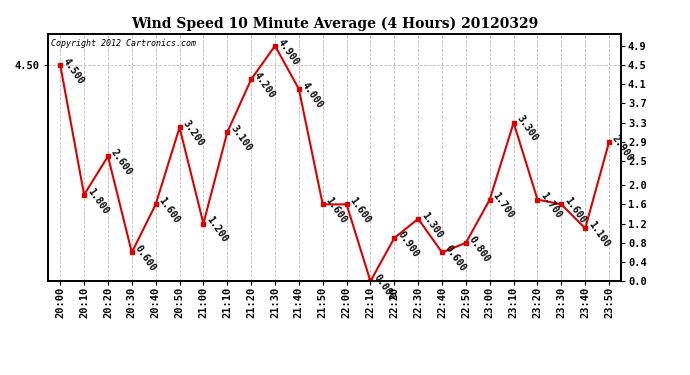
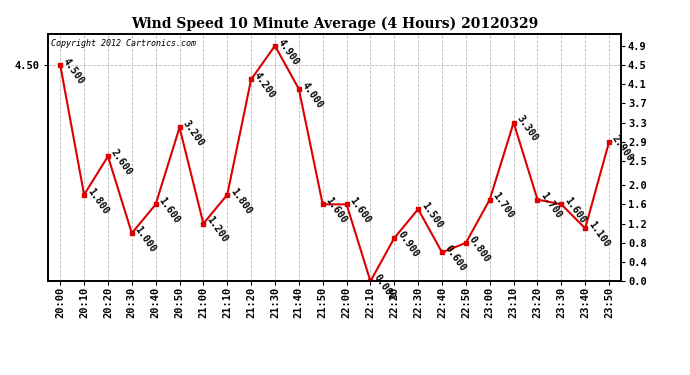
20:30: 0.600 -> 1.000
21:10: 3.100 -> 1.800
22:30: 1.300 -> 1.500
